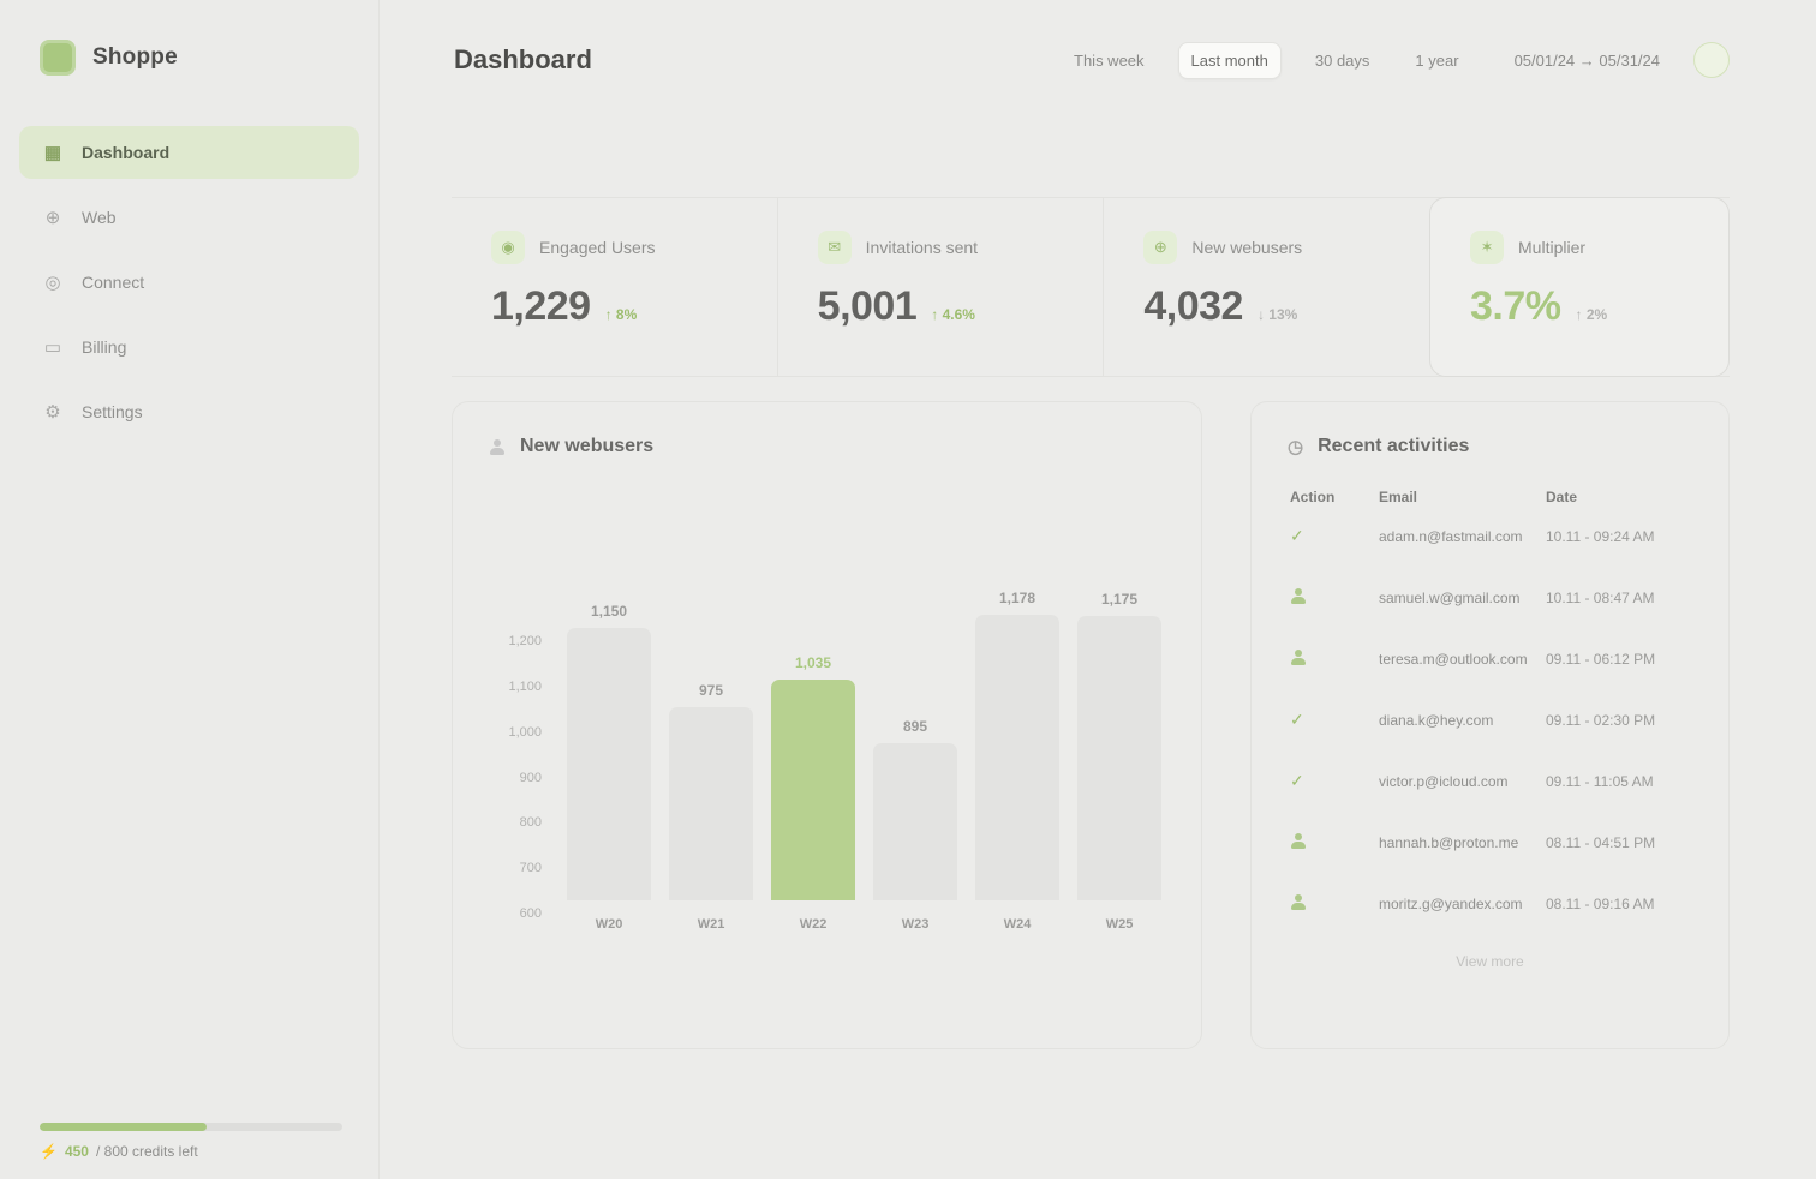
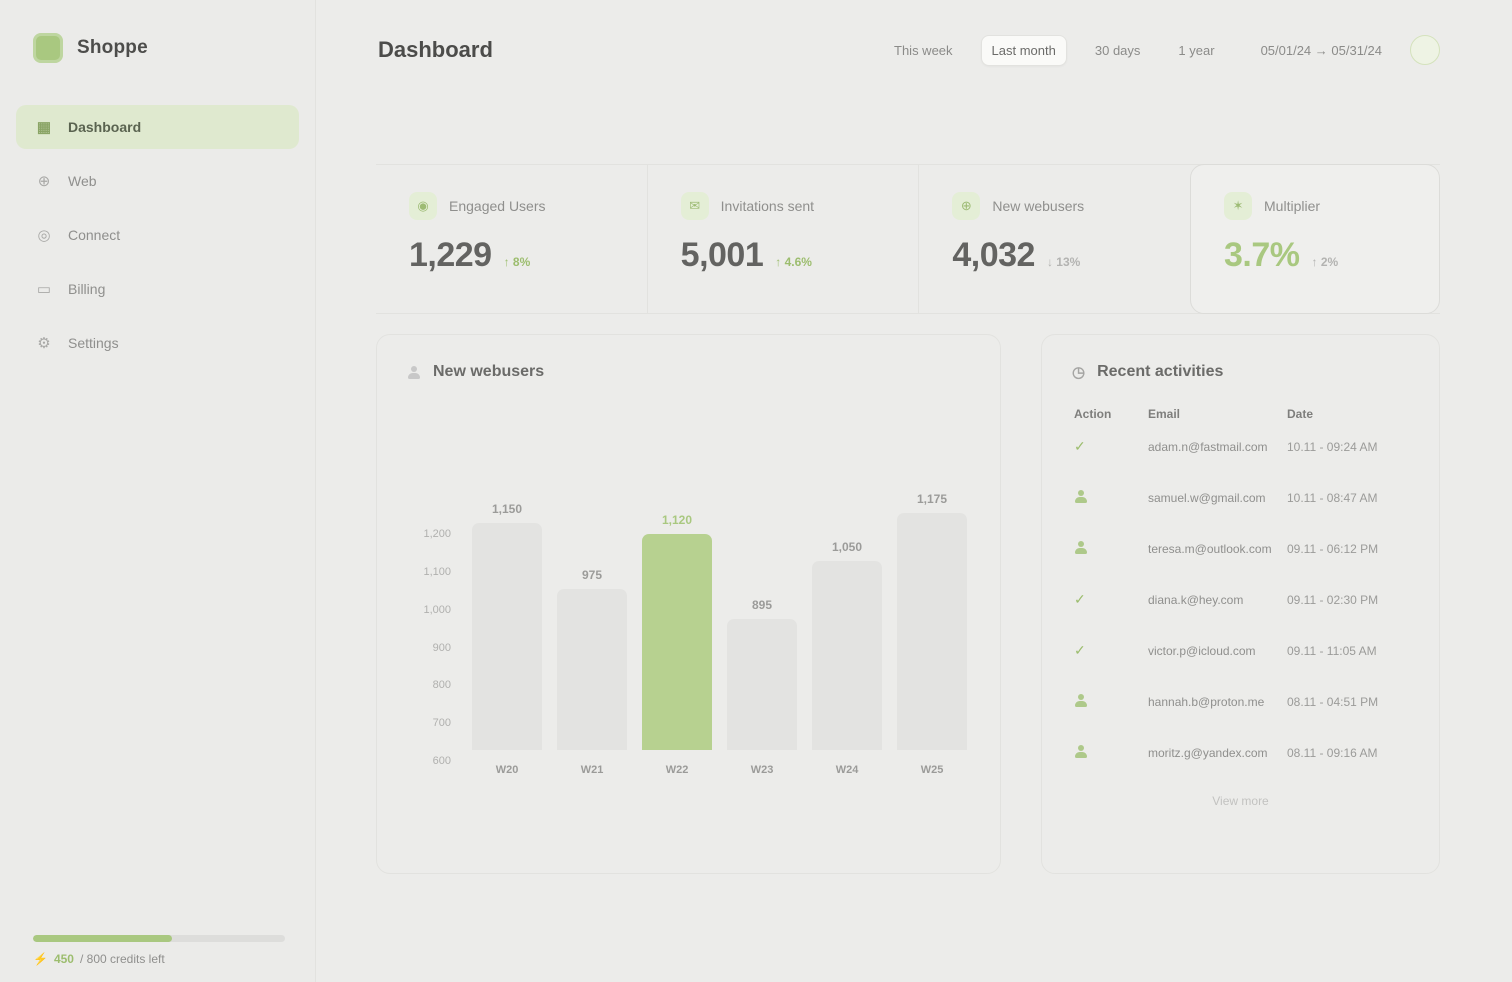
W22: 1,035 -> 1,120
W24: 1,178 -> 1,050
